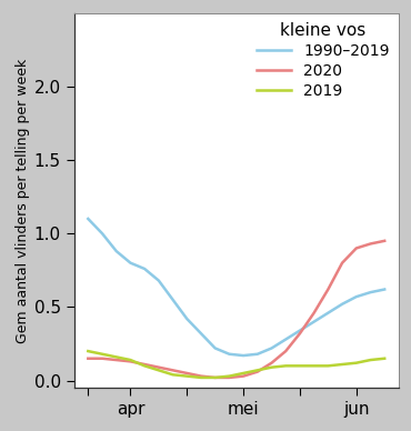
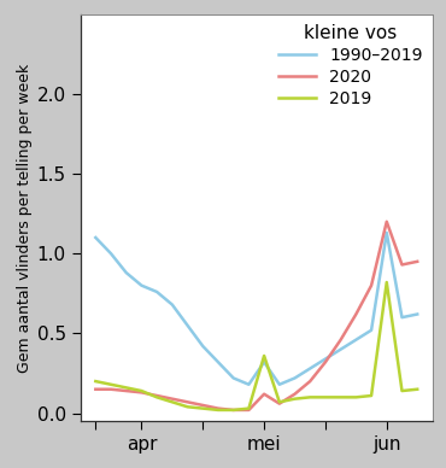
1990–2019/mei: 0.17 -> 0.32
2020/mei: 0.03 -> 0.12
2019/mei: 0.05 -> 0.36
1990–2019/jun: 0.57 -> 1.13
2020/jun: 0.90 -> 1.20
2019/jun: 0.12 -> 0.82
